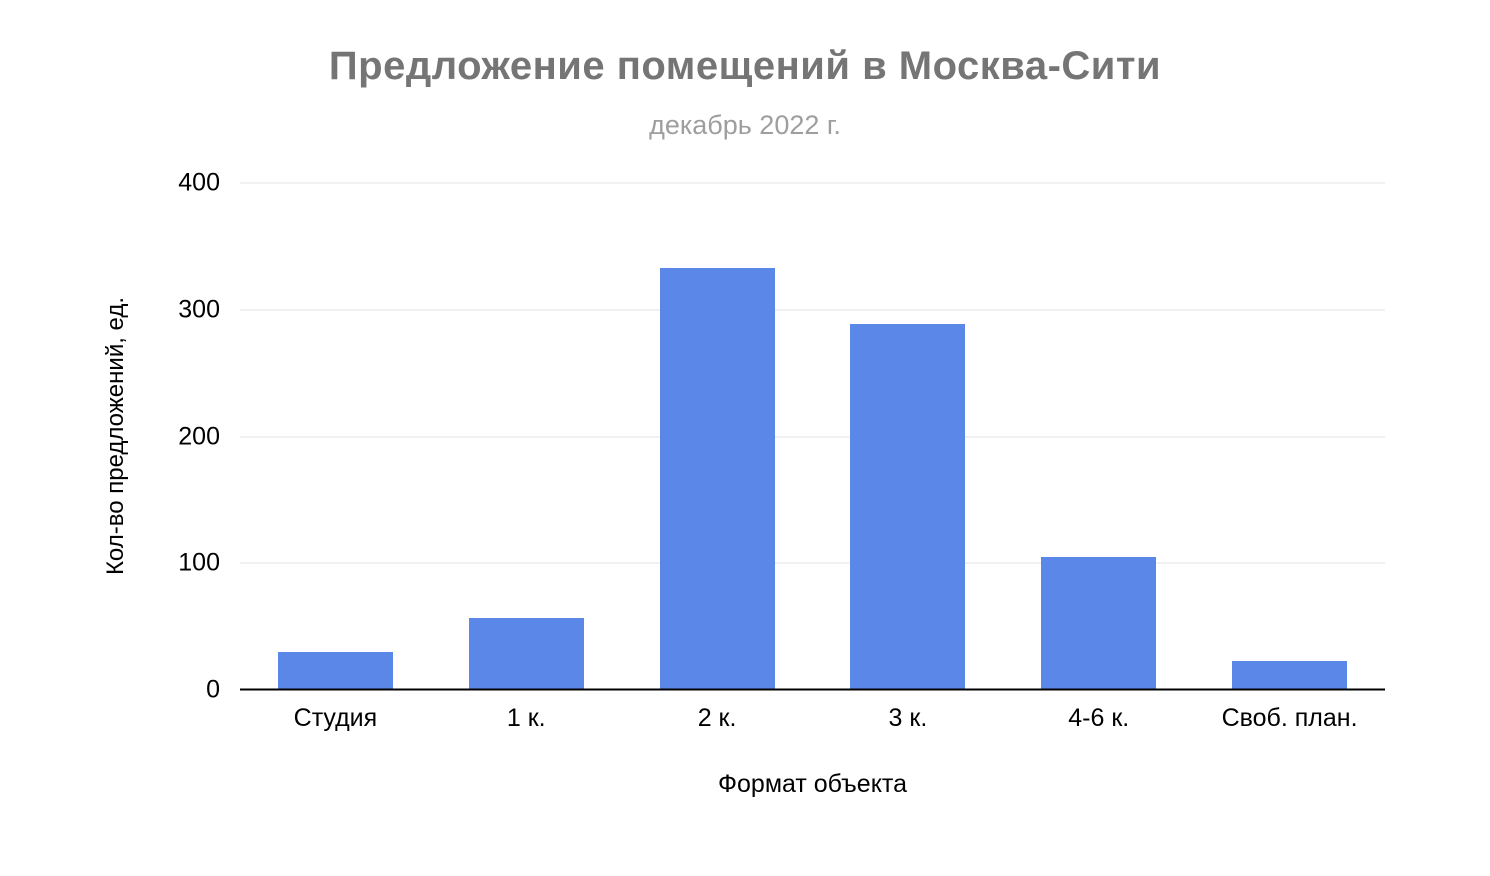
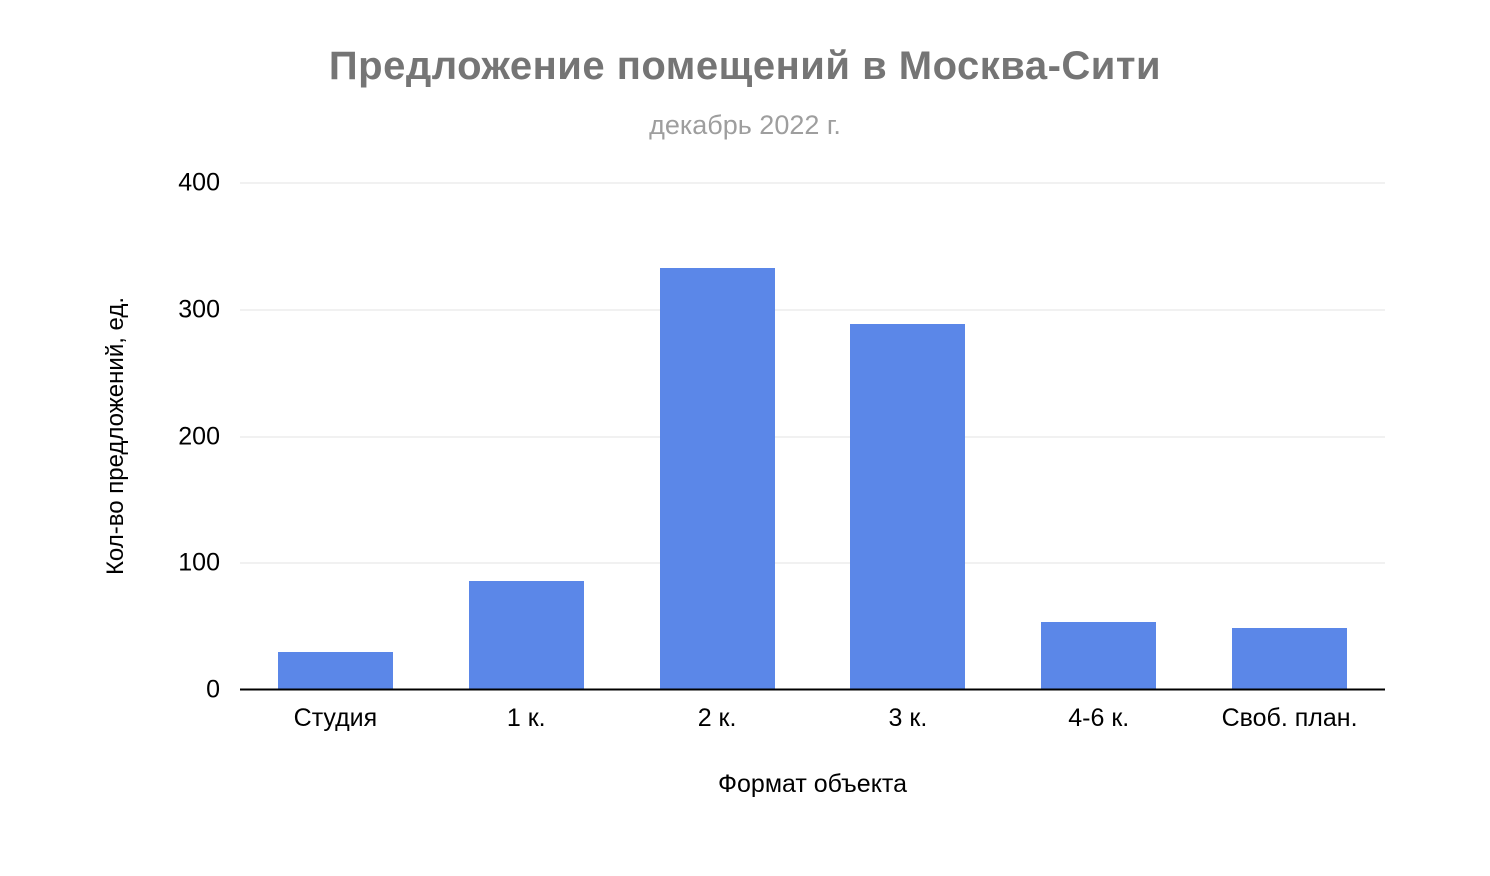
1 к.: 57 -> 86
4-6 к.: 105 -> 54
Своб. план.: 23 -> 49
